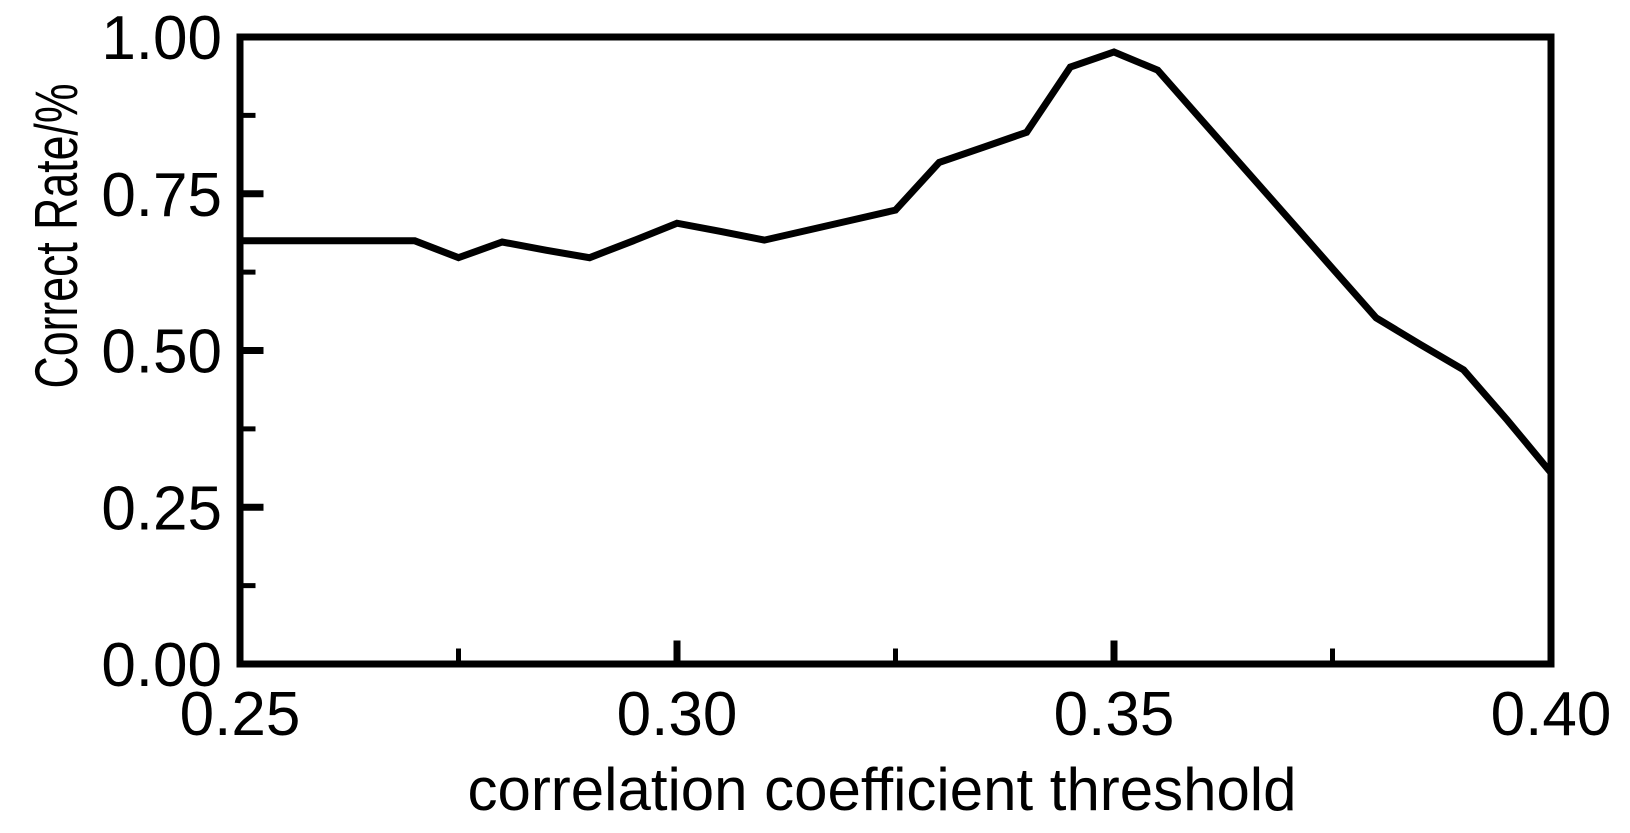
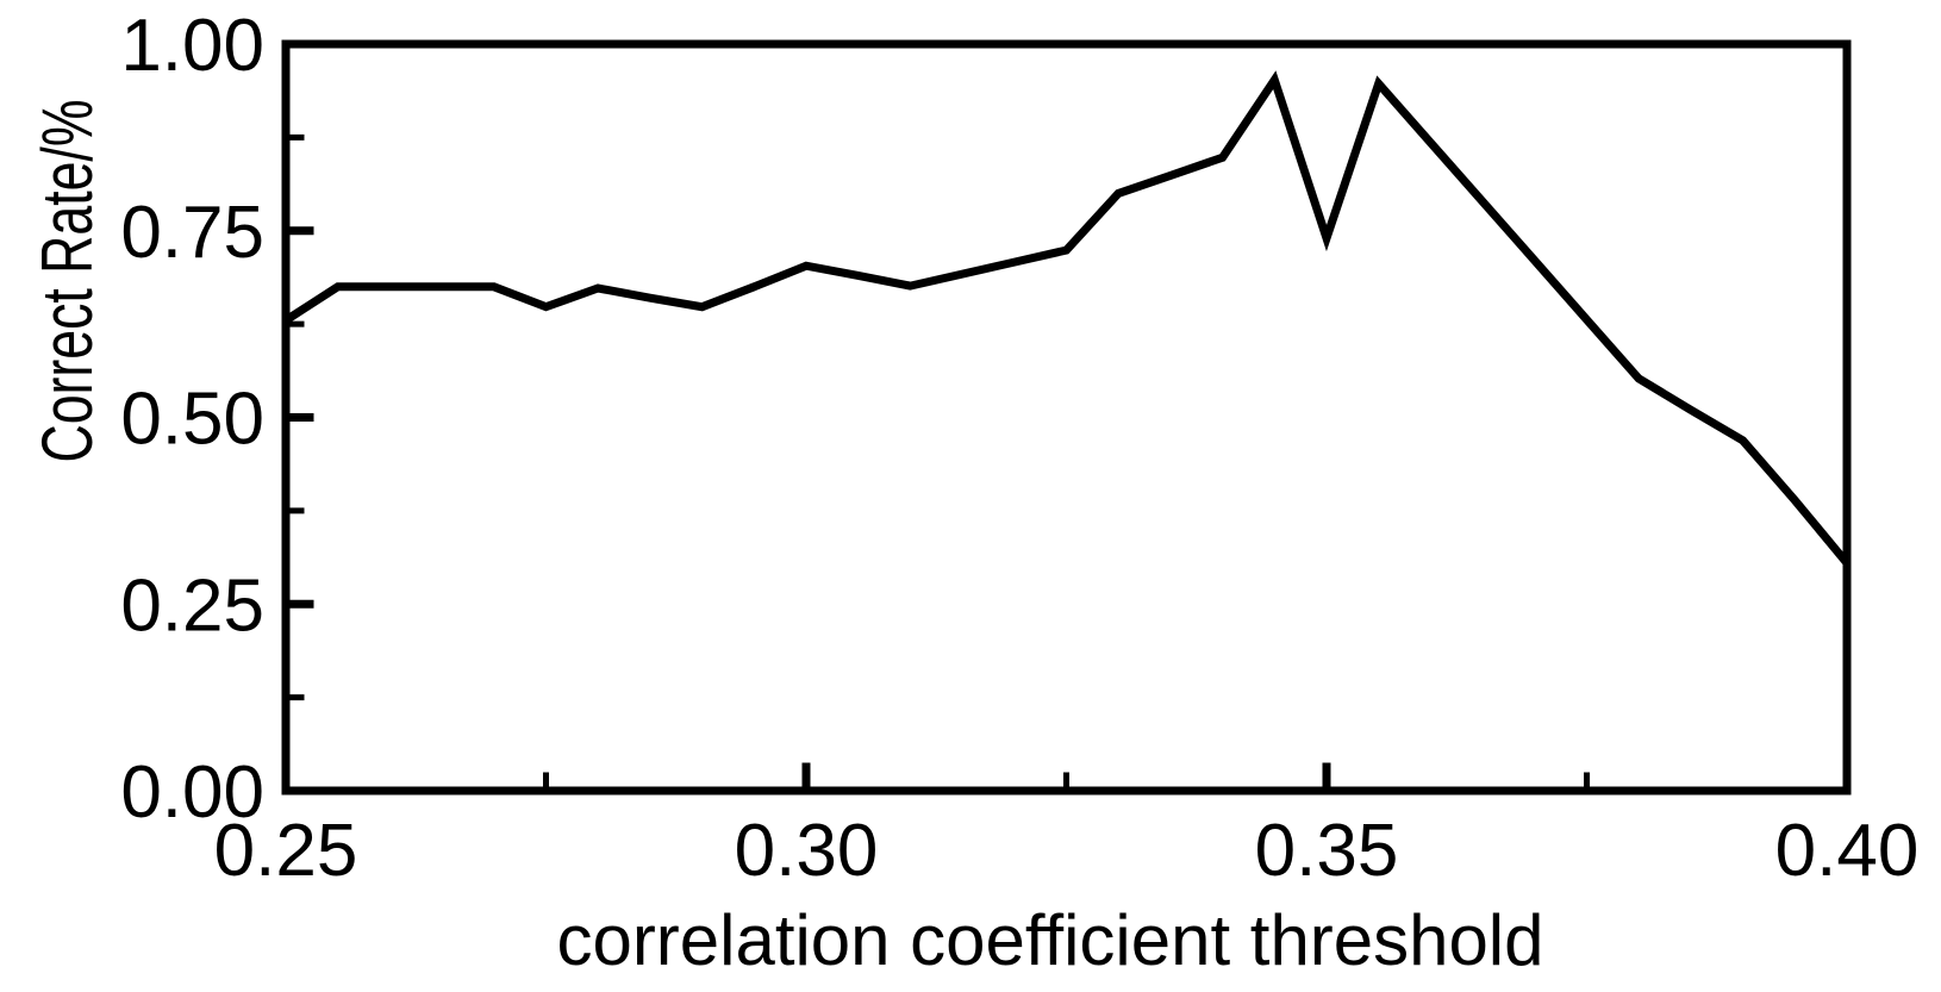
0.25: 0.68 -> 0.63
0.35: 0.98 -> 0.74
